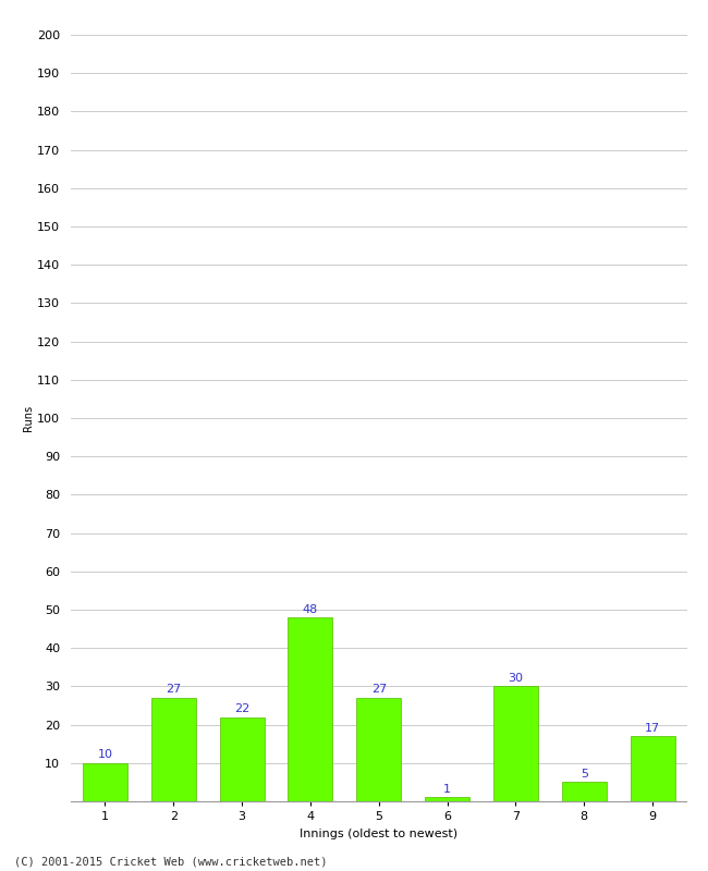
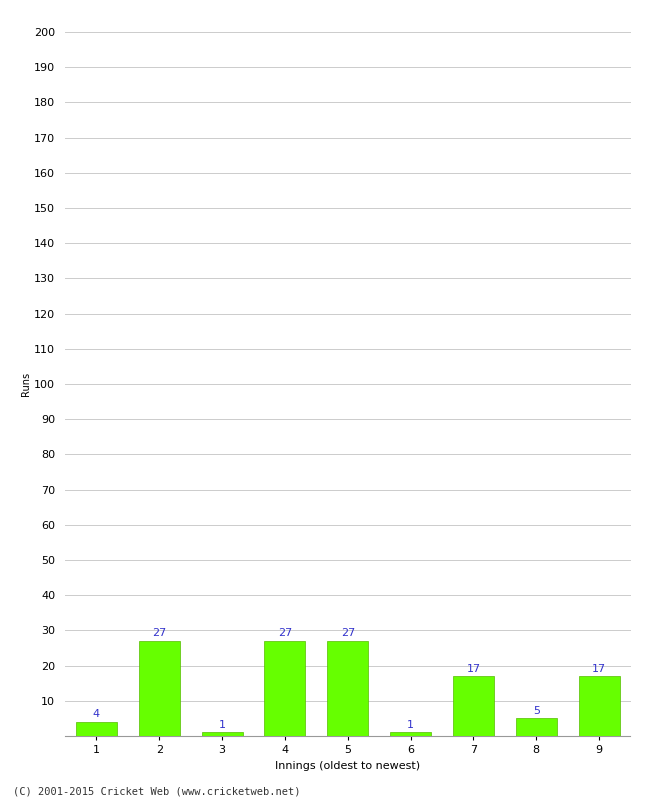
1: 10 -> 4
3: 22 -> 1
4: 48 -> 27
7: 30 -> 17
